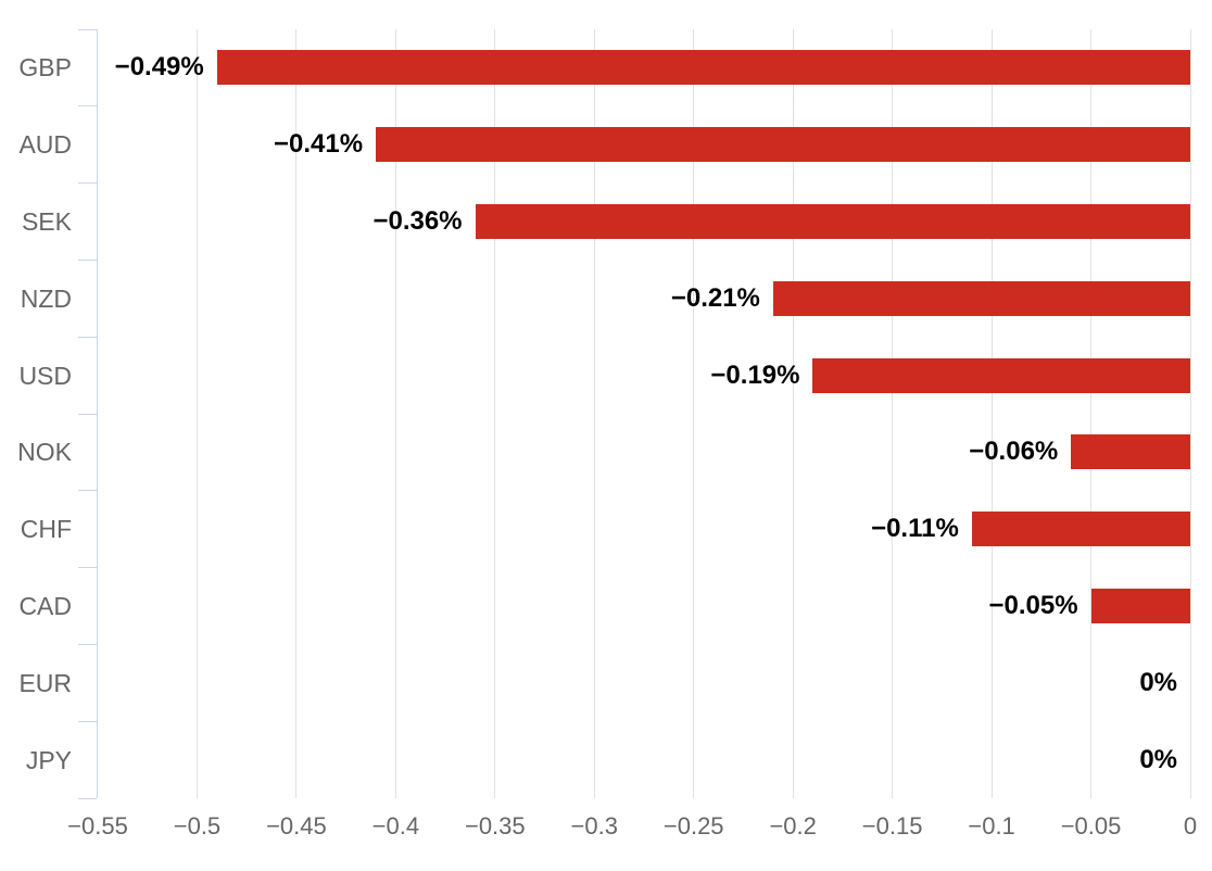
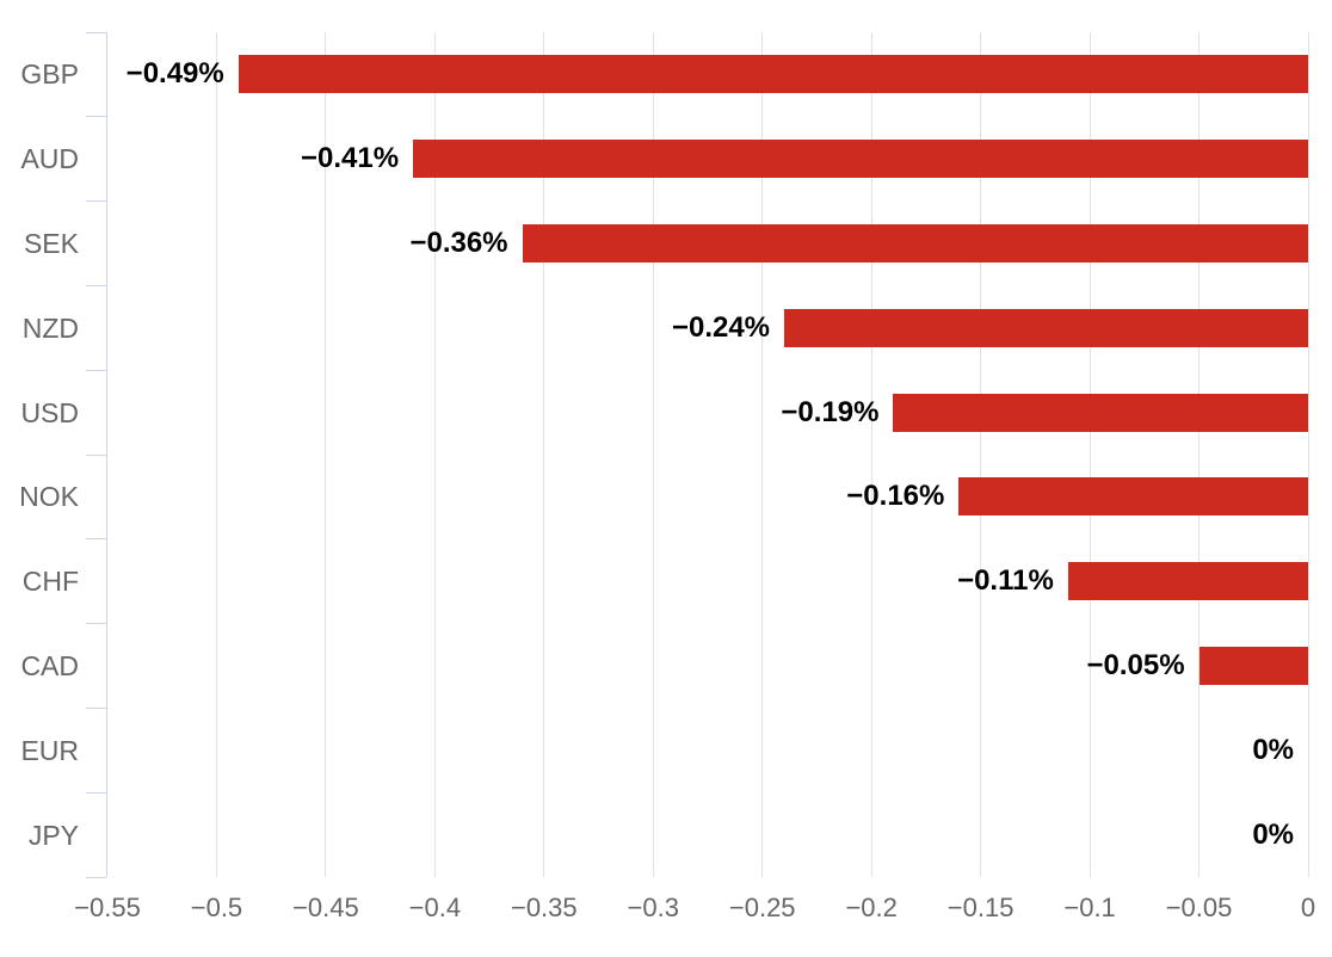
NZD: −0.21% -> −0.24%
NOK: −0.06% -> −0.16%
